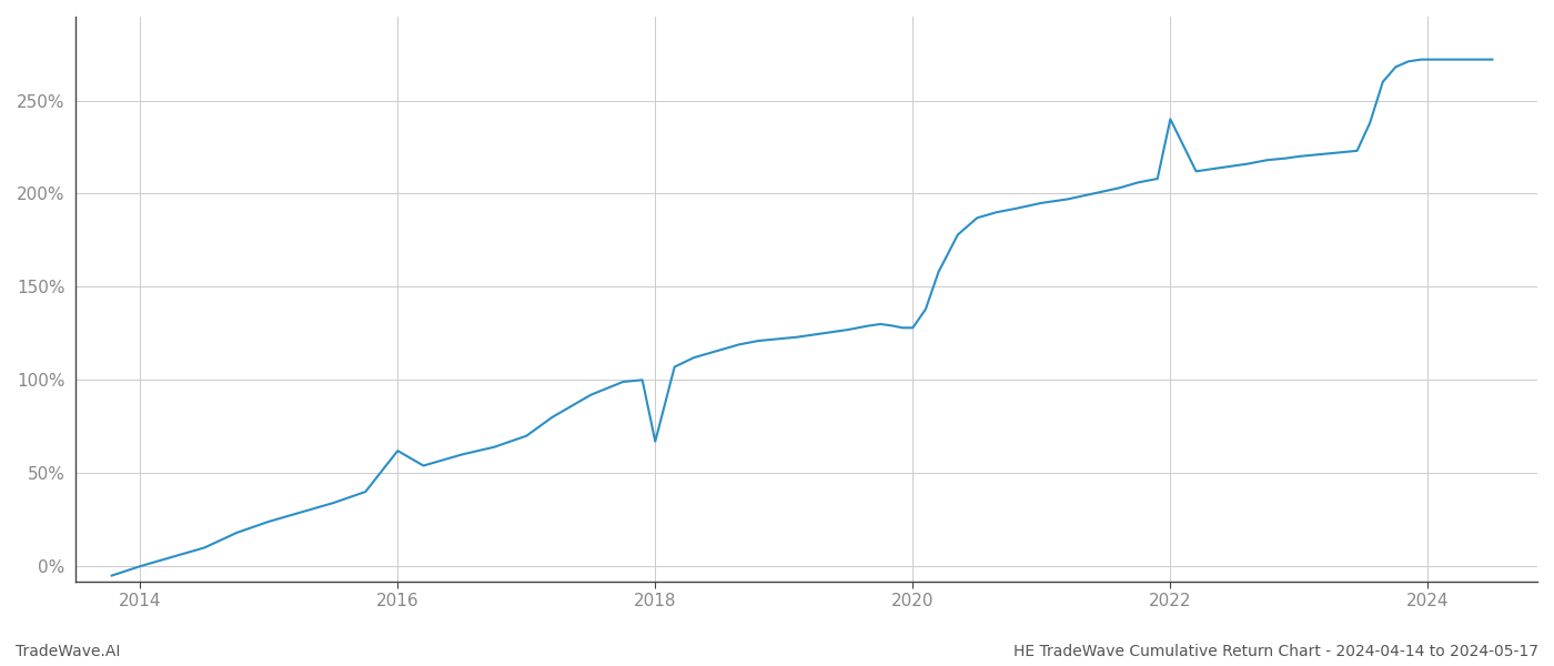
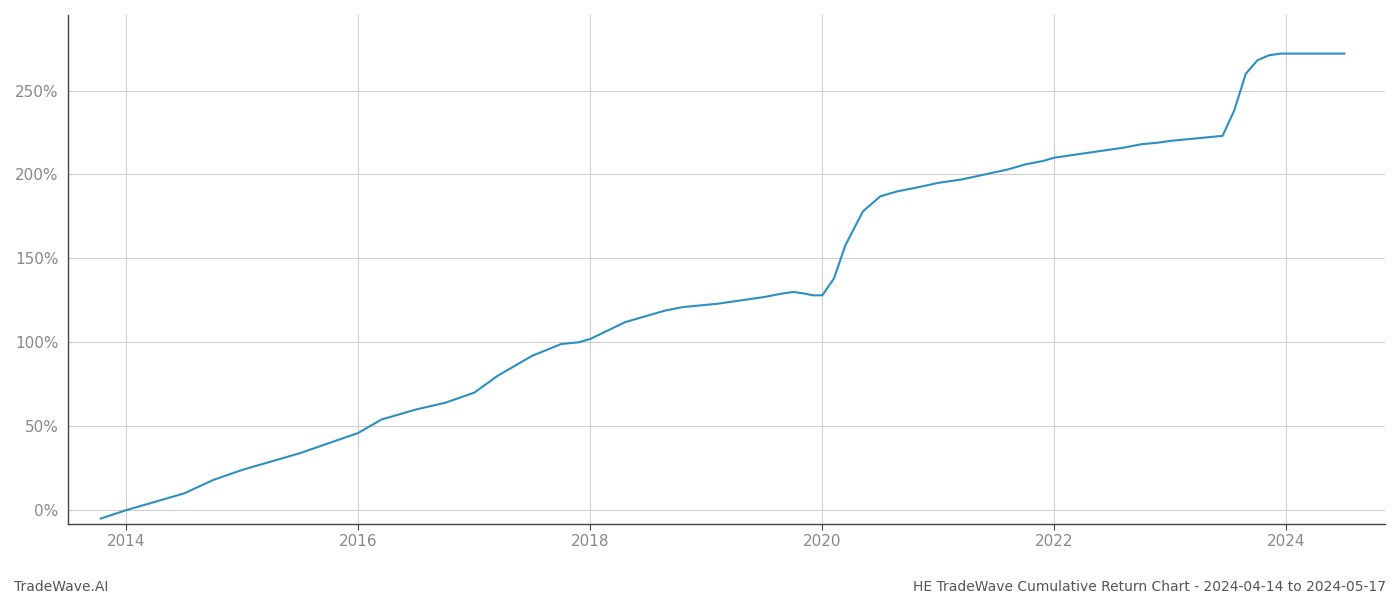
2016: 62% -> 46%
2018: 67% -> 102%
2022: 240% -> 210%
